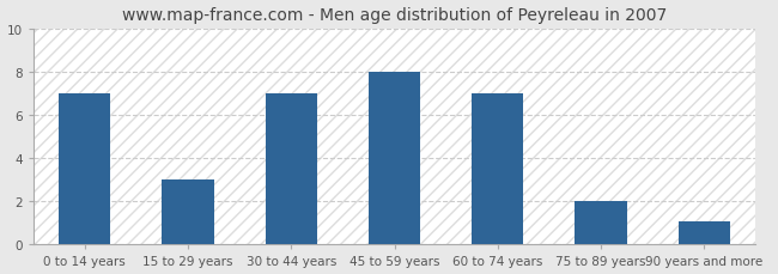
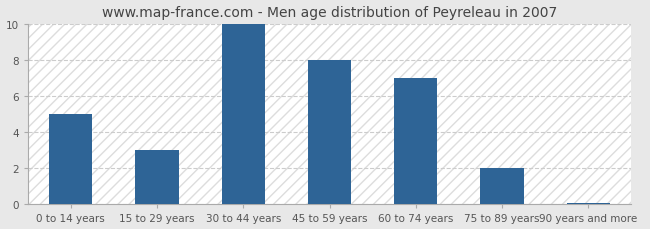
0 to 14 years: 7.0 -> 5.0
30 to 44 years: 7.0 -> 10.0
90 years and more: 1.1 -> 0.1
